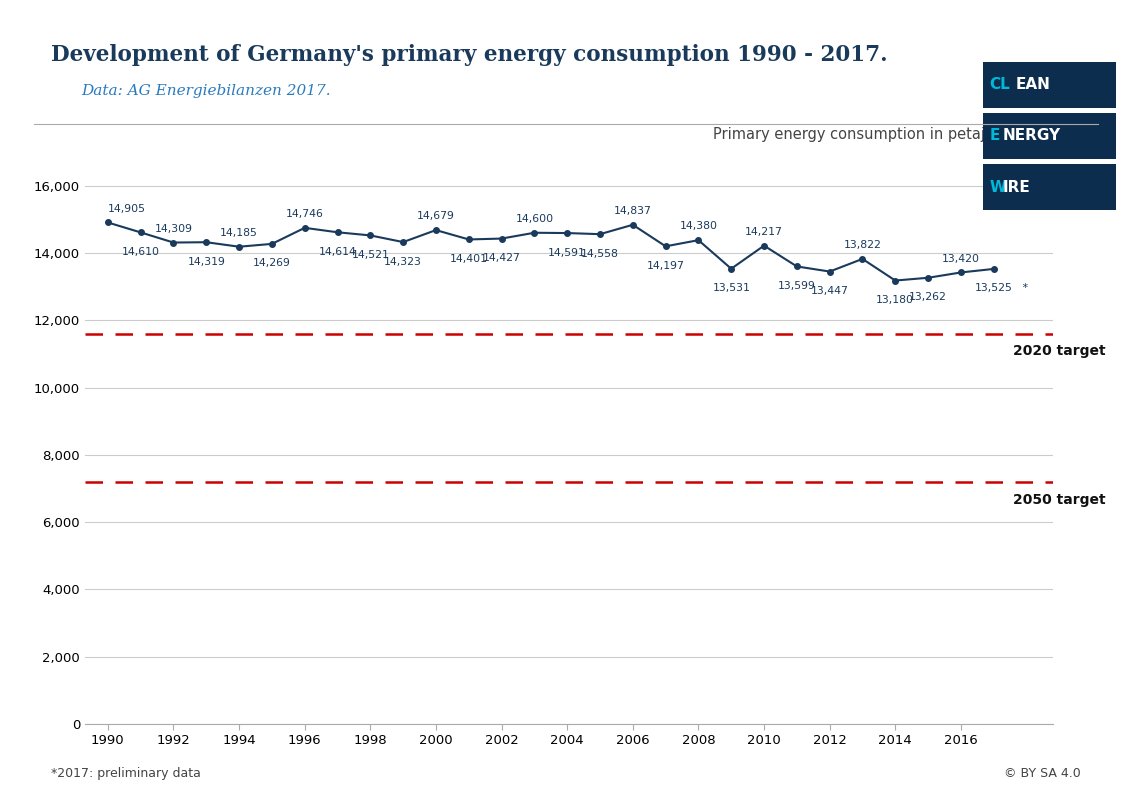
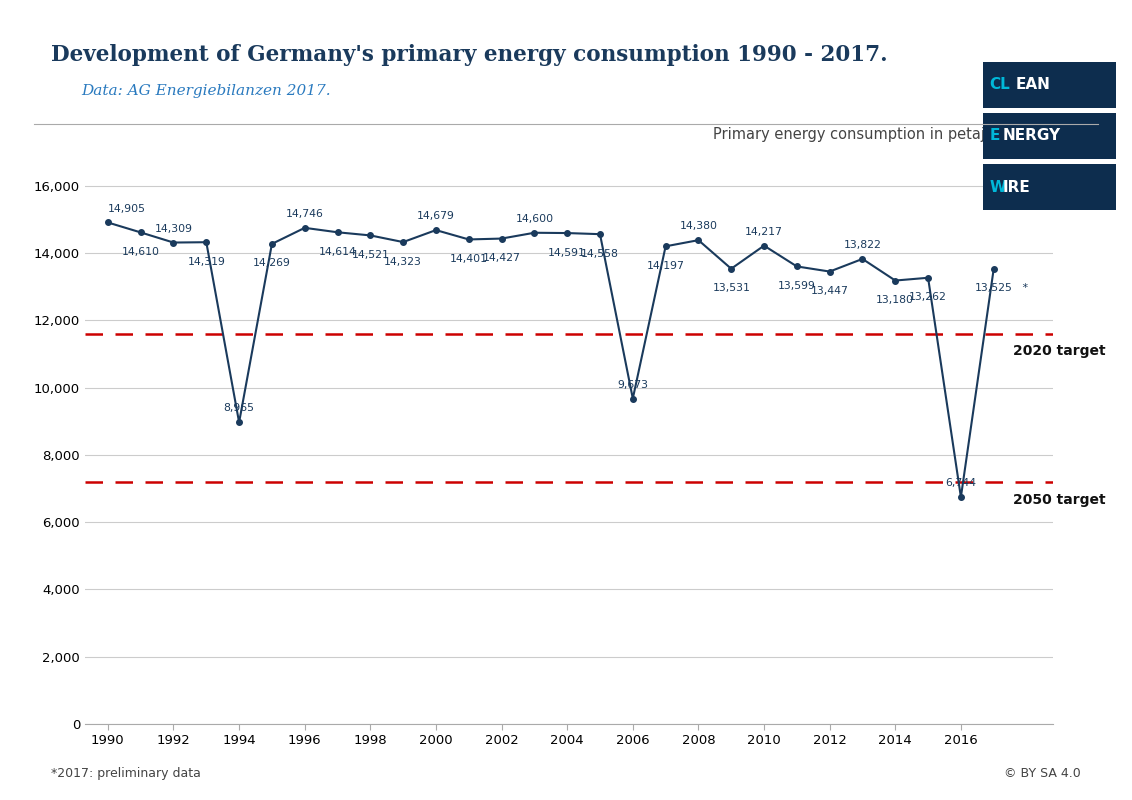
1994: 14,185 -> 8,965
2006: 14,837 -> 9,673
2016: 13,420 -> 6,744
